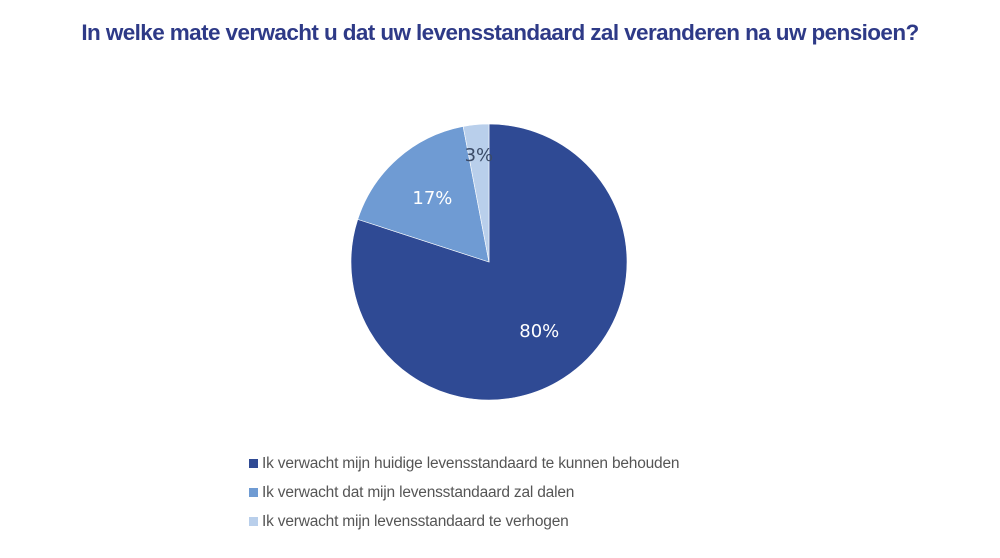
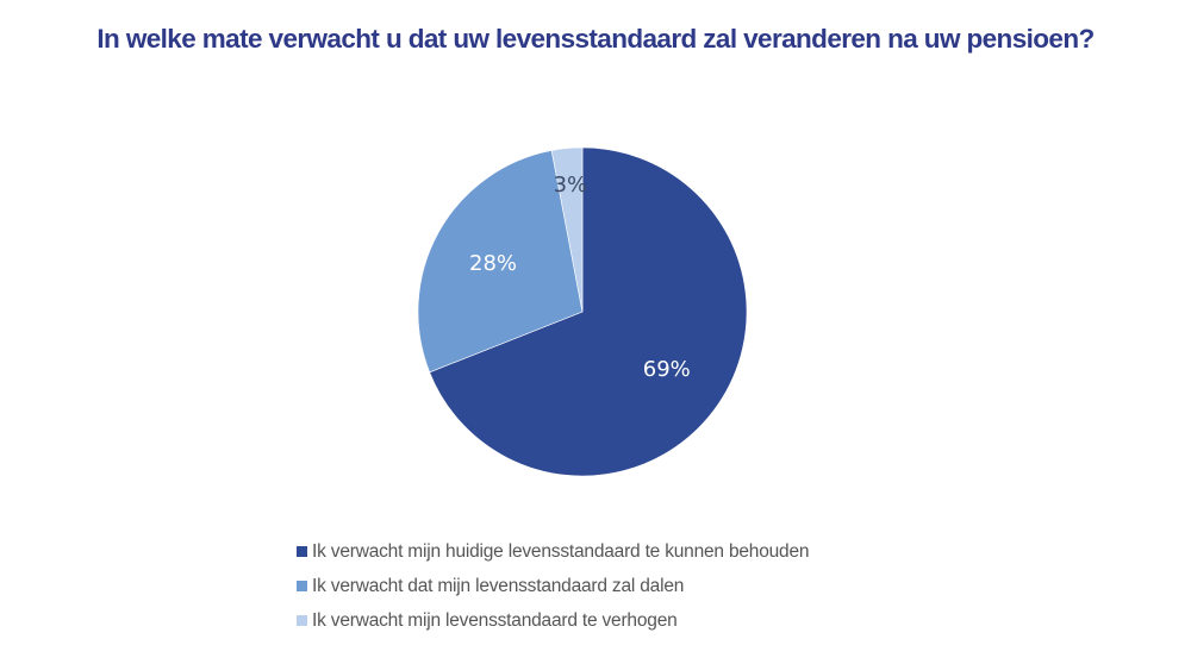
Ik verwacht mijn huidige levensstandaard te kunnen behouden: 80% -> 69%
Ik verwacht dat mijn levensstandaard zal dalen: 17% -> 28%
